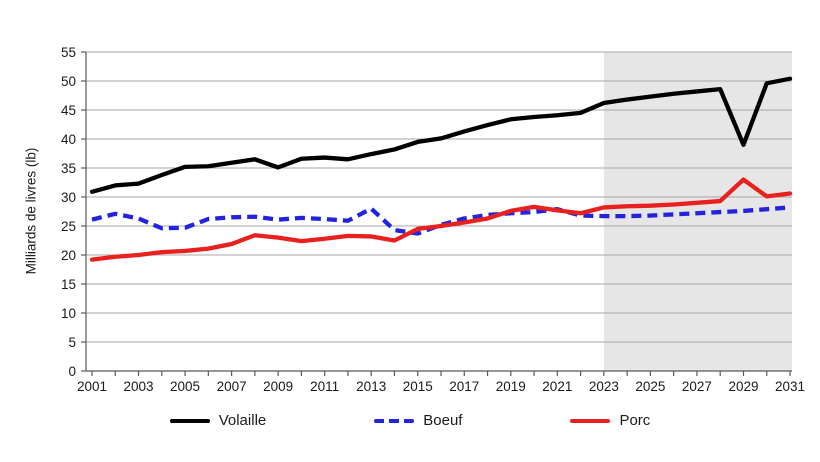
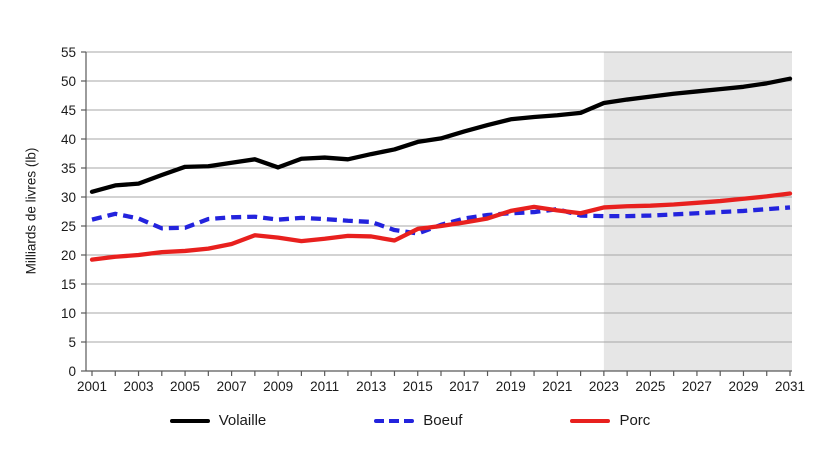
Boeuf/2013: 28 -> 26
Volaille/2029: 39 -> 49
Porc/2029: 33 -> 30
